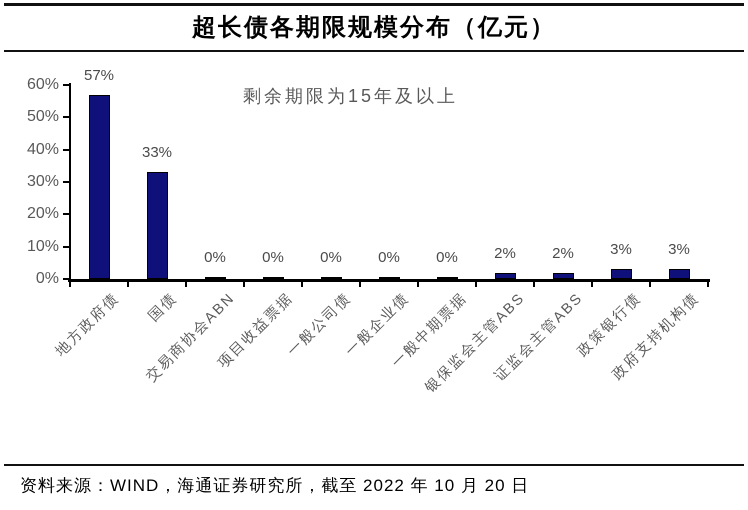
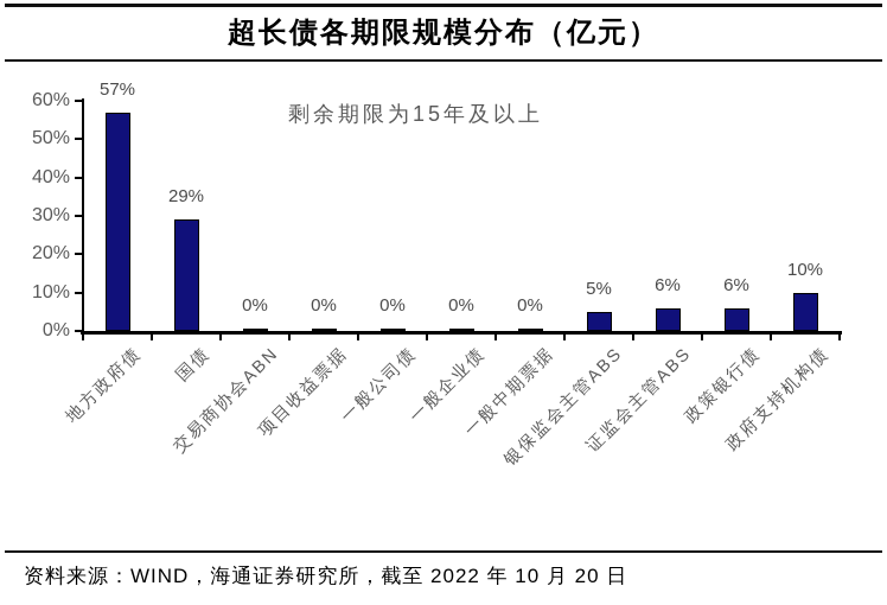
国债: 33% -> 29%
银保监会主管ABS: 2% -> 5%
证监会主管ABS: 2% -> 6%
政策银行债: 3% -> 6%
政府支持机构债: 3% -> 10%
